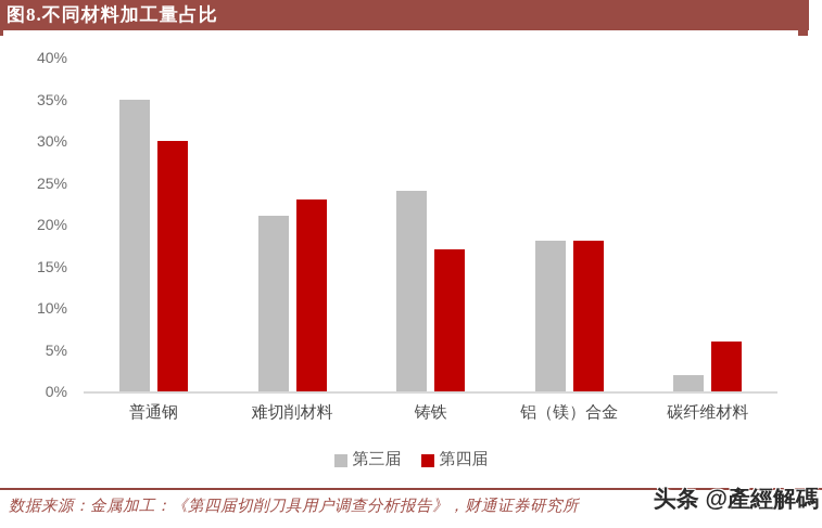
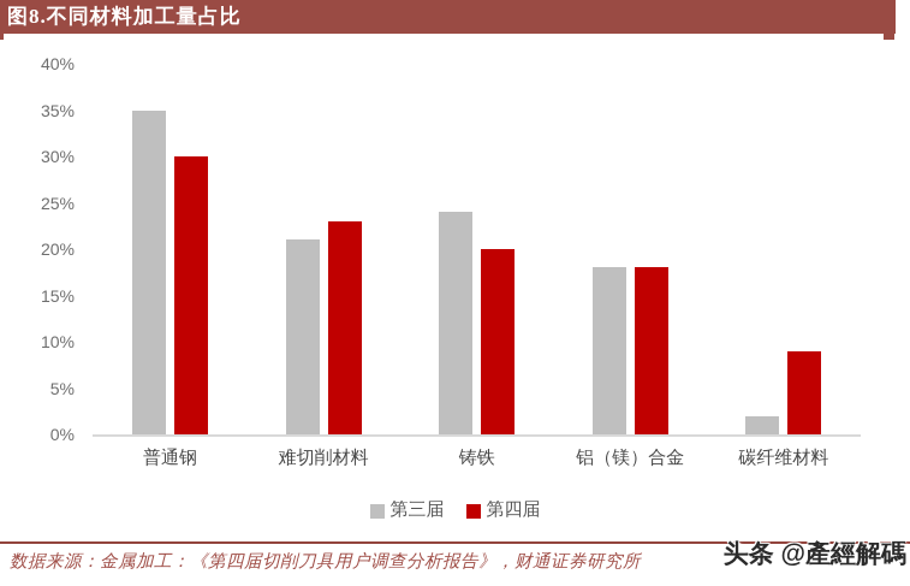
第四届/铸铁: 17% -> 20%
第四届/碳纤维材料: 6% -> 9%
